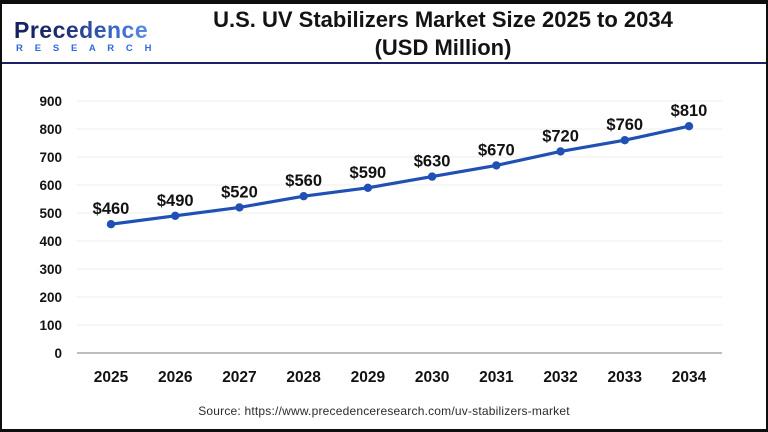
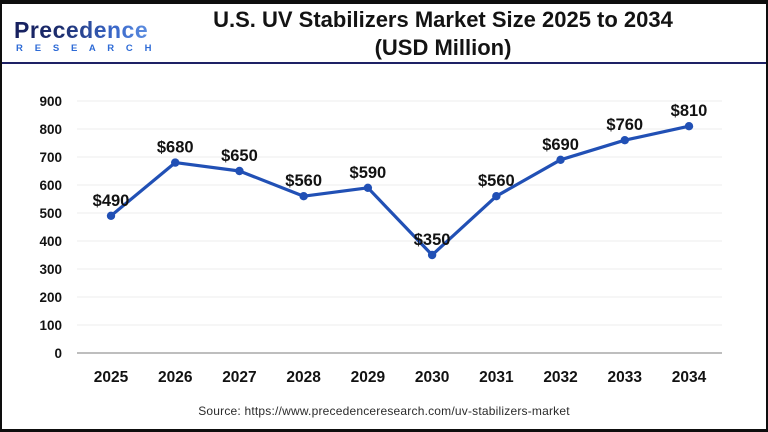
2025: $460 -> $490
2026: $490 -> $680
2027: $520 -> $650
2030: $630 -> $350
2031: $670 -> $560
2032: $720 -> $690
